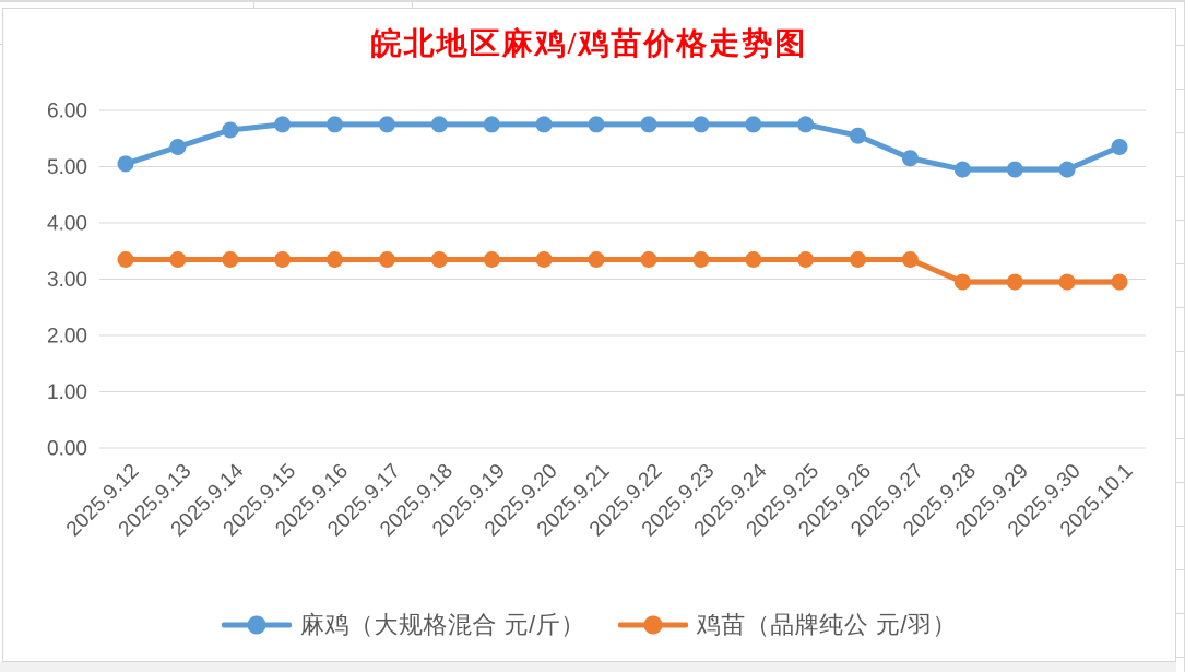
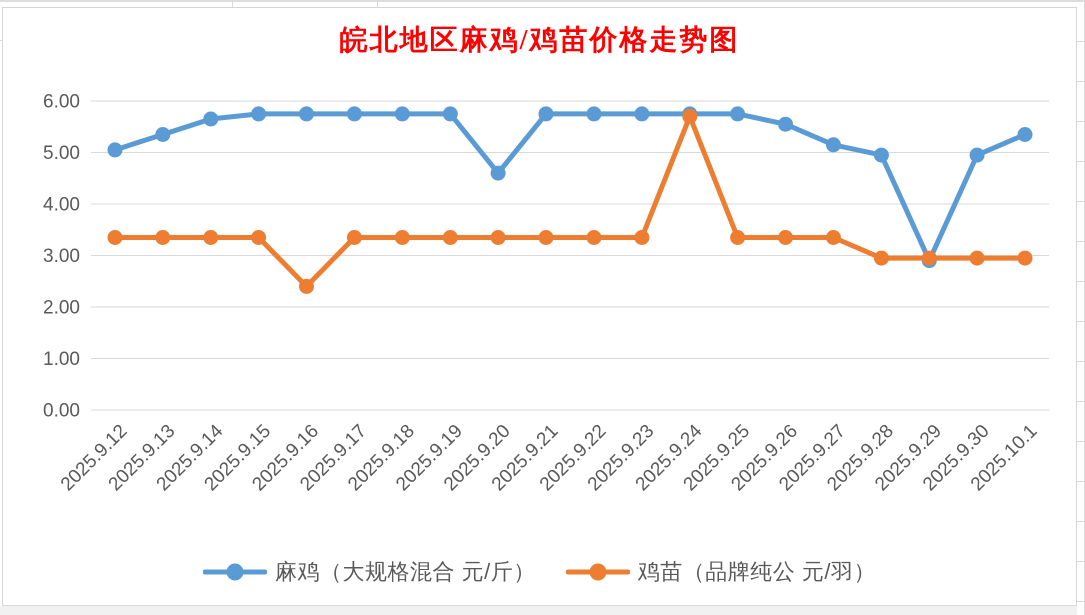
鸡苗（品牌纯公 元/羽）/2025.9.16: 3.4 -> 2.4
麻鸡（大规格混合 元/斤）/2025.9.20: 5.8 -> 4.6
鸡苗（品牌纯公 元/羽）/2025.9.24: 3.4 -> 5.7
麻鸡（大规格混合 元/斤）/2025.9.29: 5.0 -> 2.9
